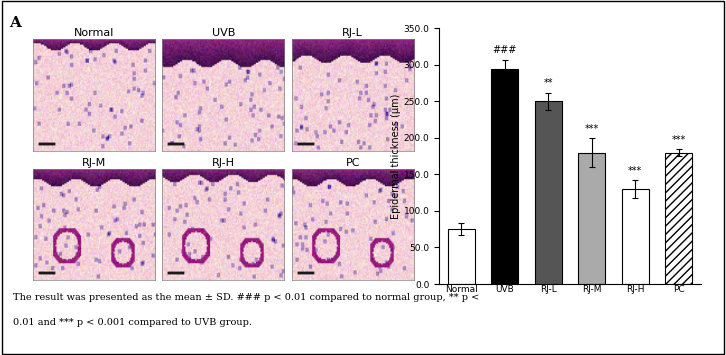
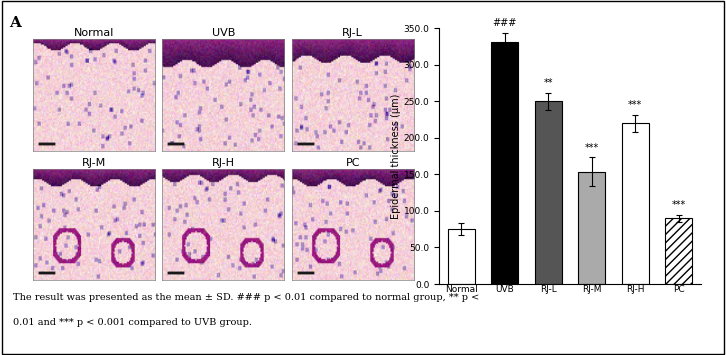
UVB: 295 -> 332
RJ-M: 180 -> 154
RJ-H: 130 -> 220
PC: 180 -> 90
